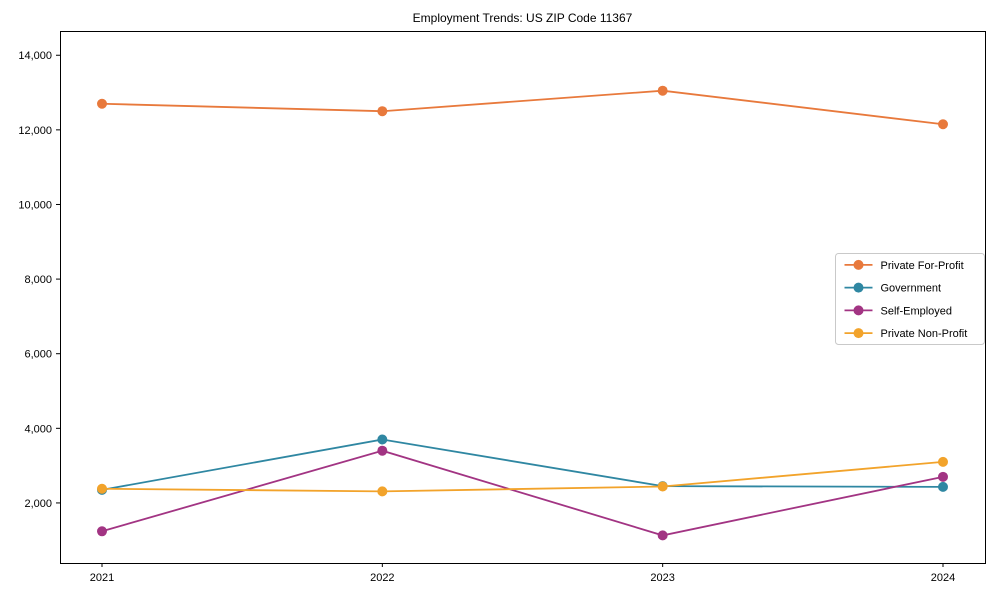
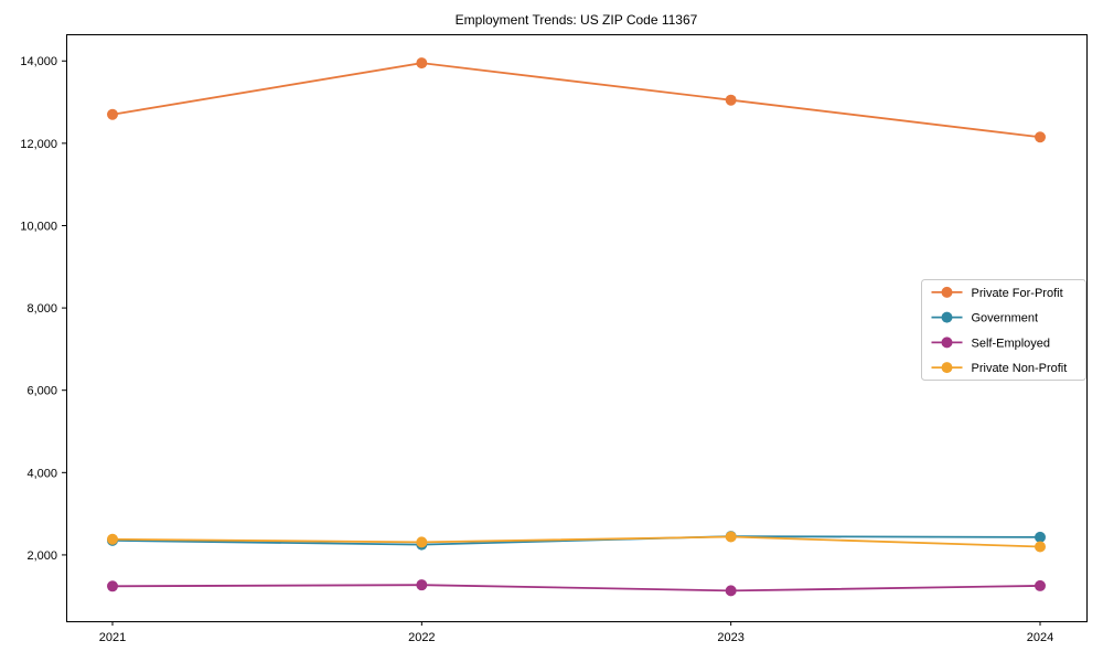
Private For-Profit/2022: 12500 -> 14000
Government/2022: 3700 -> 2200
Self-Employed/2022: 3400 -> 1300
Self-Employed/2024: 2700 -> 1200
Private Non-Profit/2024: 3100 -> 2200
